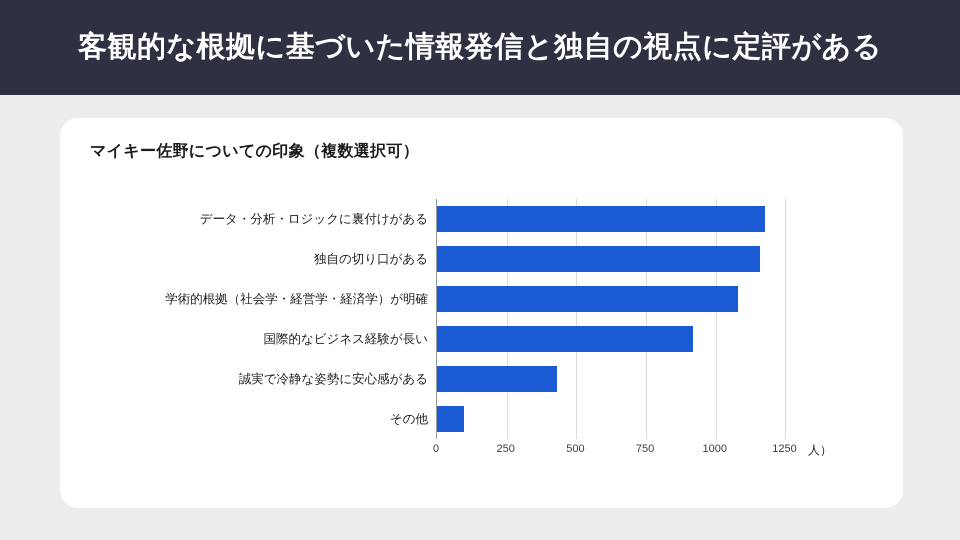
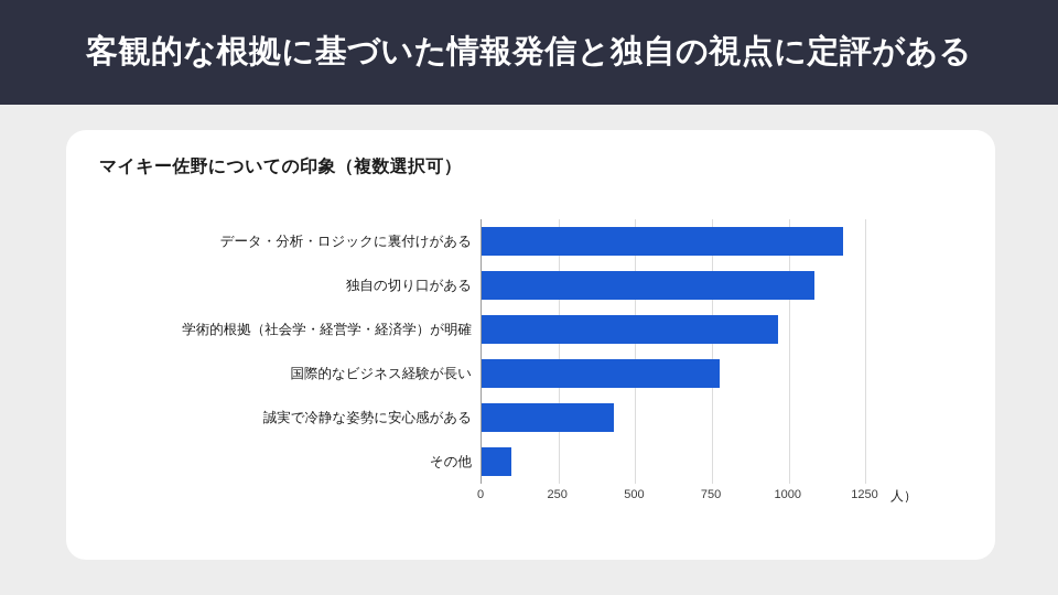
独自の切り口がある: 1160 -> 1080
学術的根拠（社会学・経営学・経済学）が明確: 1080 -> 960
国際的なビジネス経験が長い: 920 -> 780
